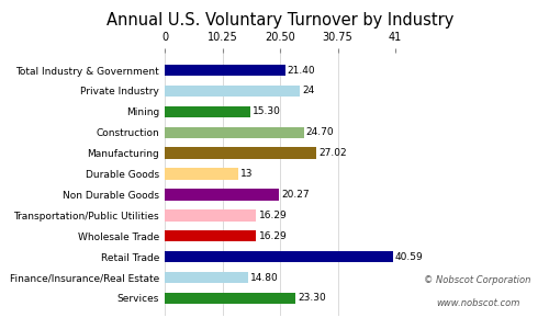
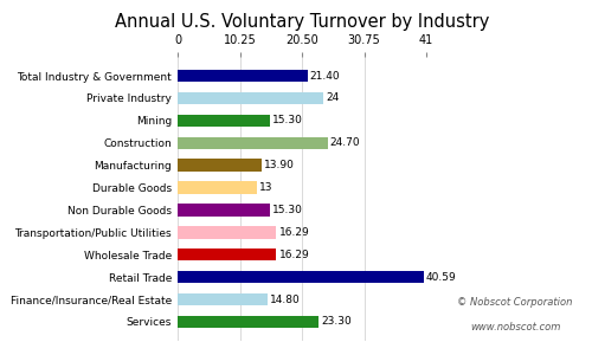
Manufacturing: 27.02 -> 13.90
Non Durable Goods: 20.27 -> 15.30
